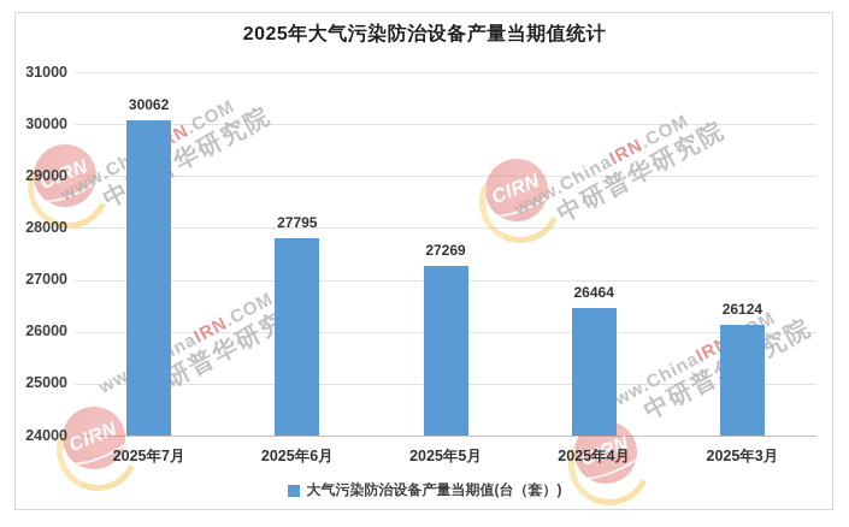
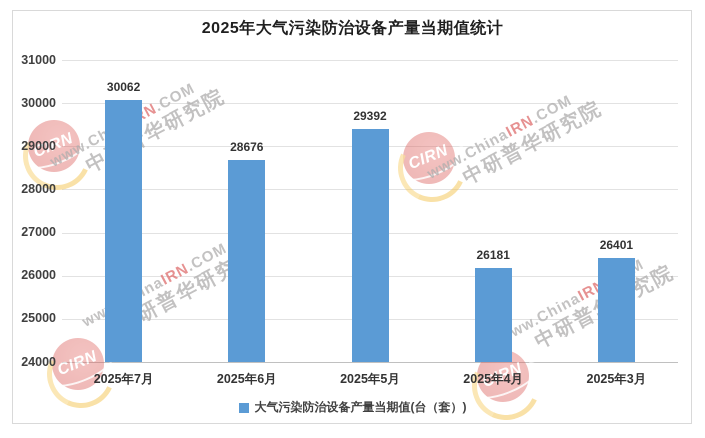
2025年6月: 27795 -> 28676
2025年5月: 27269 -> 29392
2025年4月: 26464 -> 26181
2025年3月: 26124 -> 26401
